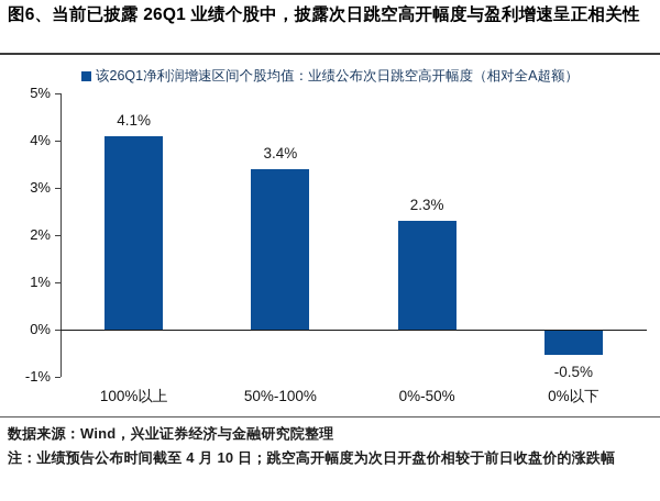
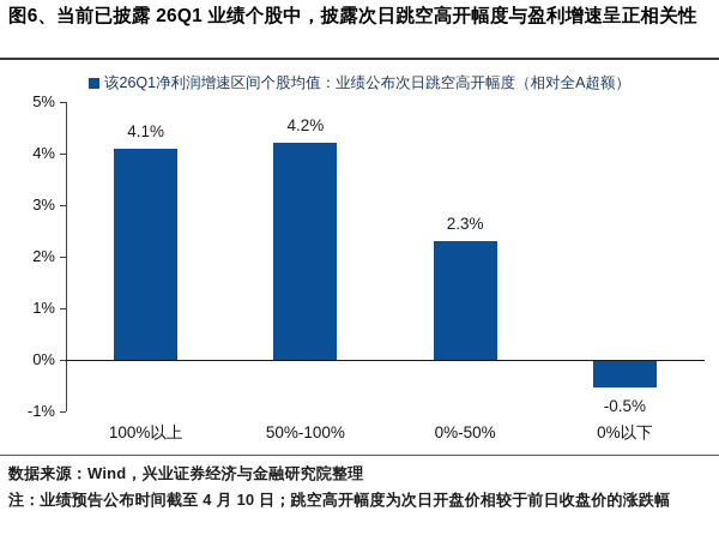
50%-100%: 3.4% -> 4.2%
